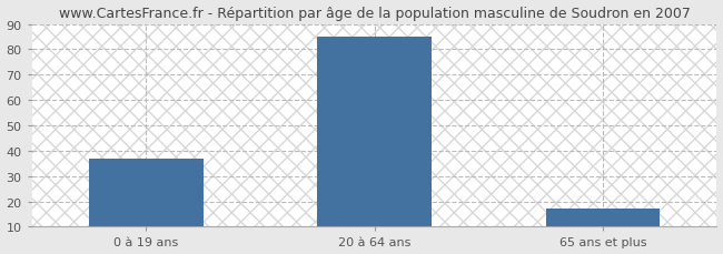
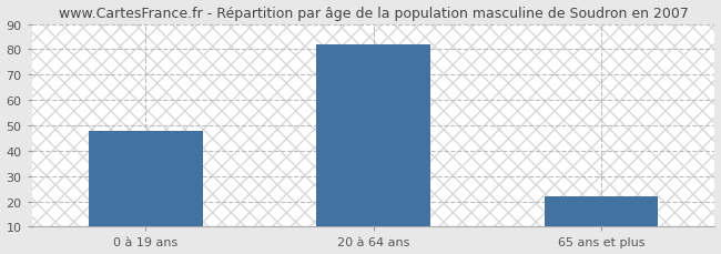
0 à 19 ans: 37 -> 48
20 à 64 ans: 85 -> 82
65 ans et plus: 17 -> 22
